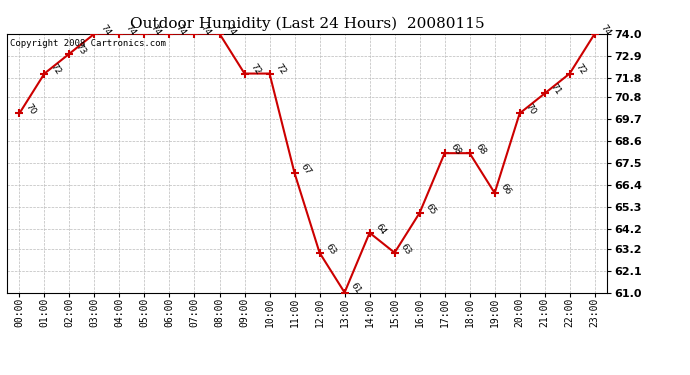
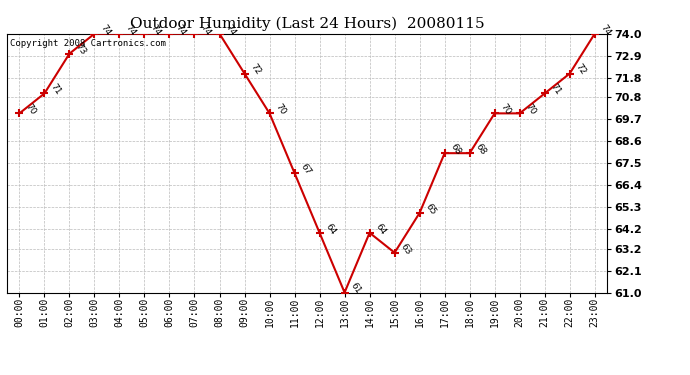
01:00: 72 -> 71
10:00: 72 -> 70
12:00: 63 -> 64
19:00: 66 -> 70
